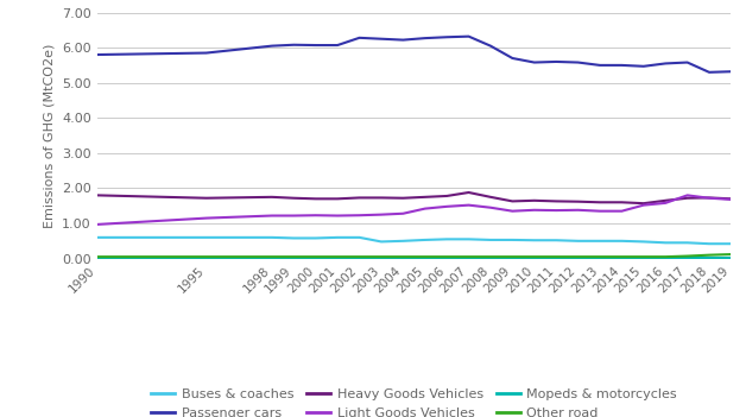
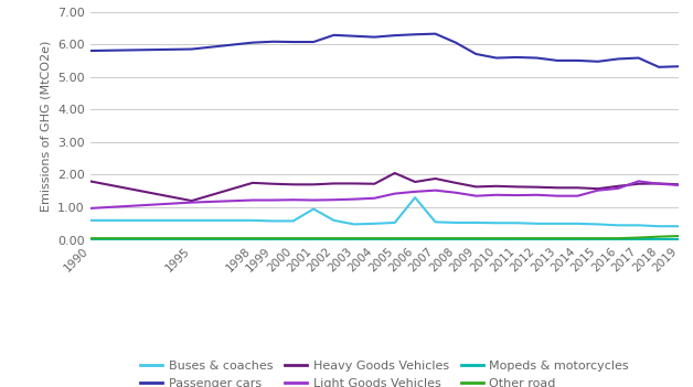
Heavy Goods Vehicles/1995: 1.72 -> 1.20
Buses & coaches/2001: 0.60 -> 0.95
Heavy Goods Vehicles/2005: 1.75 -> 2.05
Buses & coaches/2006: 0.55 -> 1.30
